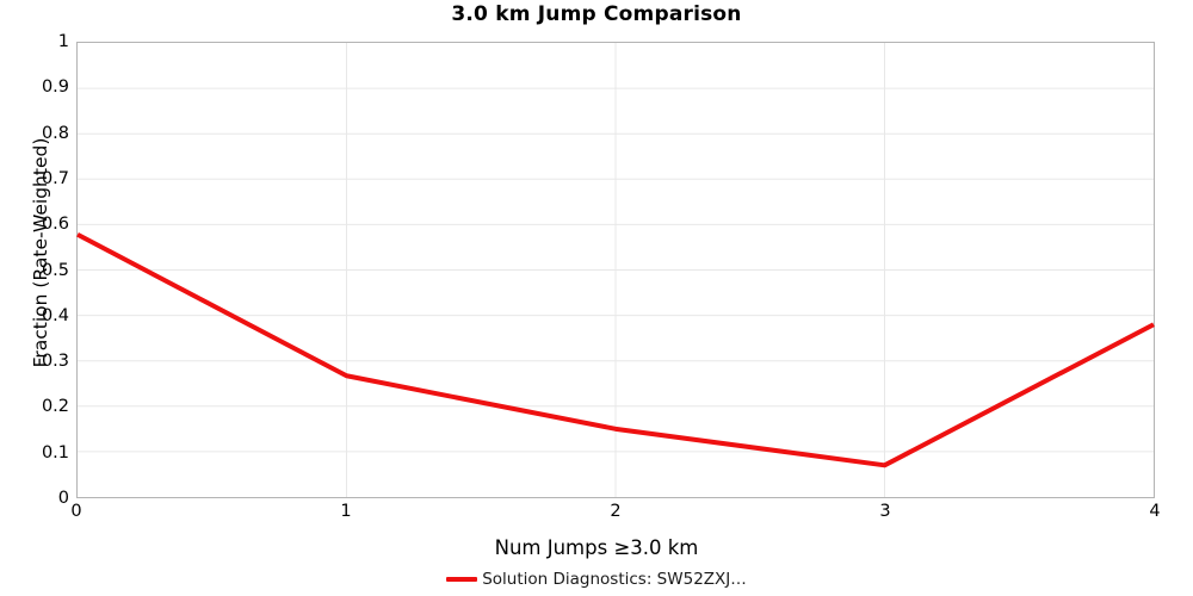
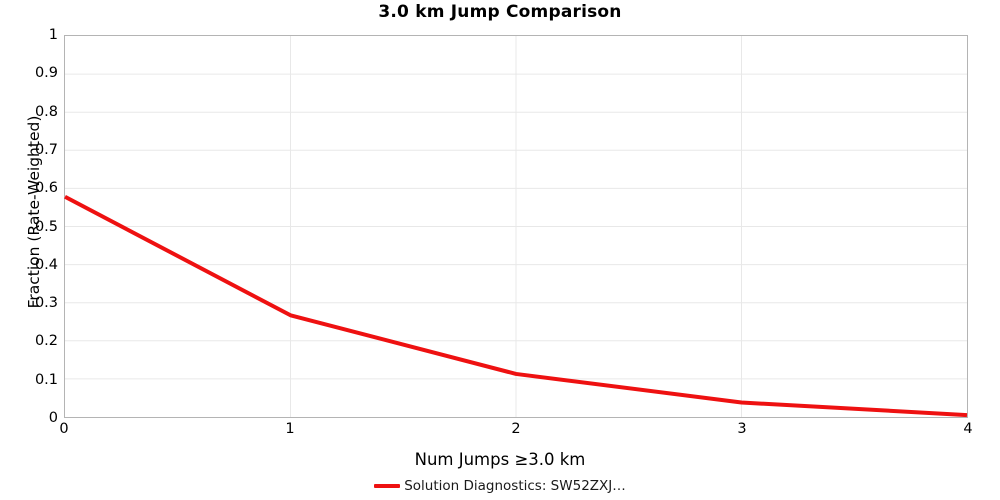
2: 0.15 -> 0.11
3: 0.07 -> 0.04
4: 0.38 -> 0.01
